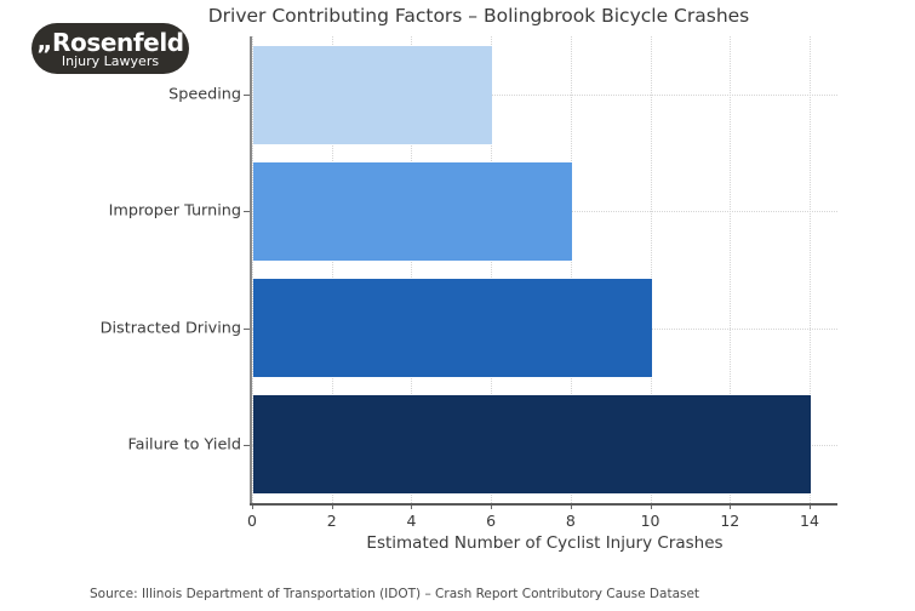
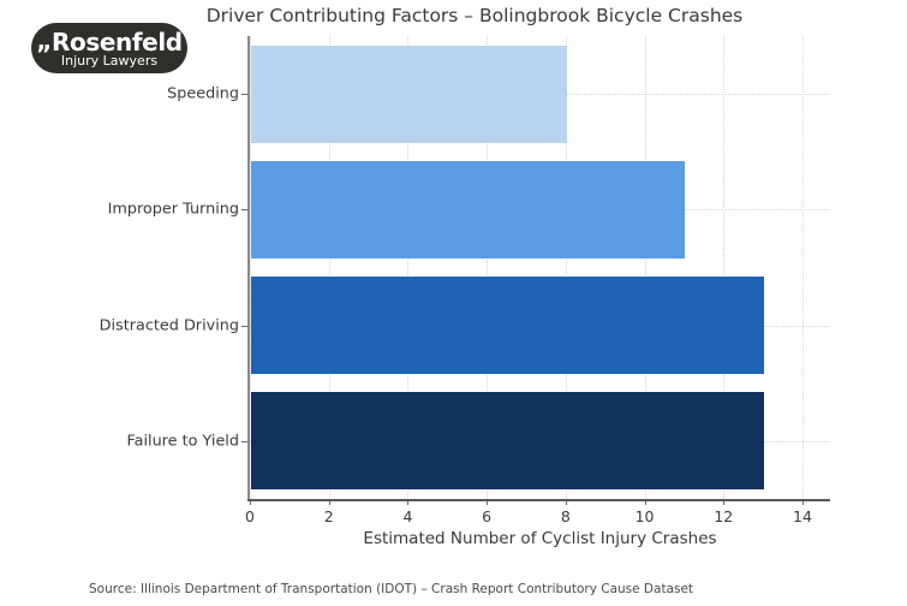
Speeding: 6 -> 8
Improper Turning: 8 -> 11
Distracted Driving: 10 -> 13
Failure to Yield: 14 -> 13
